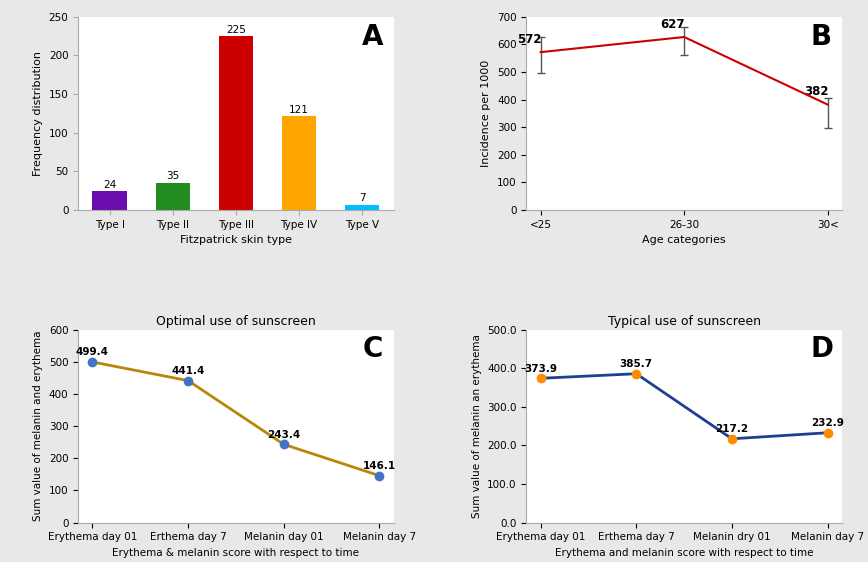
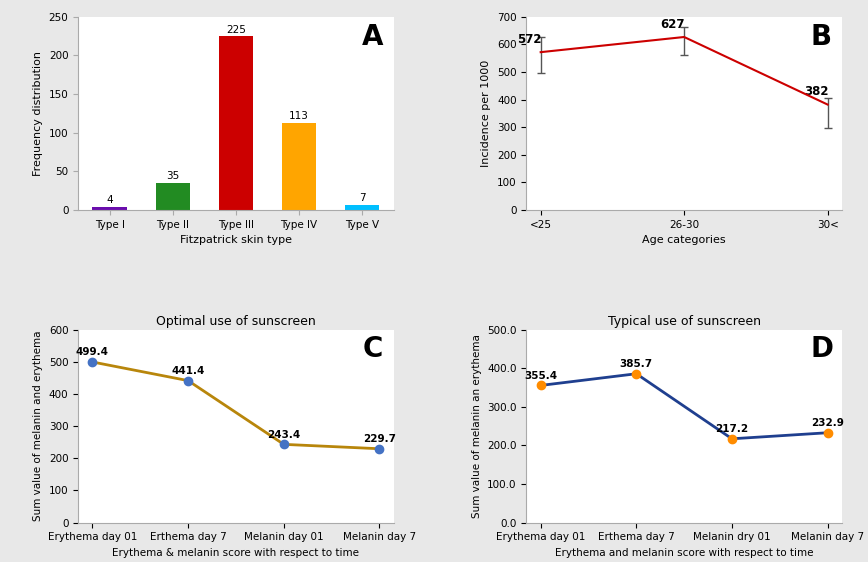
Type I: 24 -> 4
Type IV: 121 -> 113
Optimal use of sunscreen/Melanin day 7: 146.1 -> 229.7
Typical use of sunscreen/Erythema day 01: 373.9 -> 355.4
